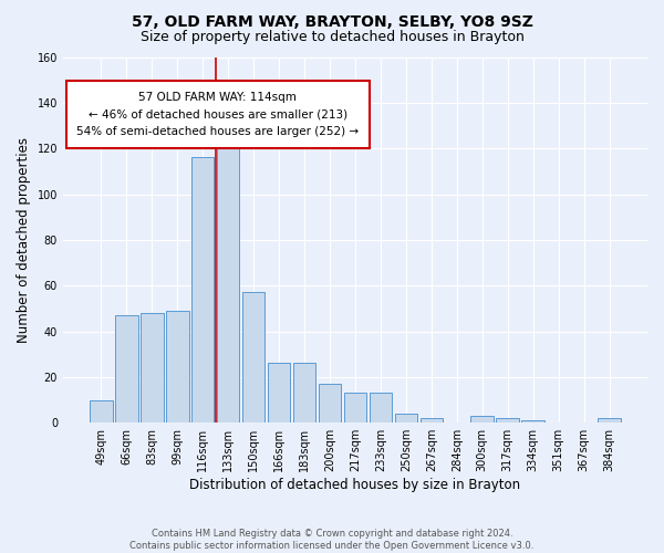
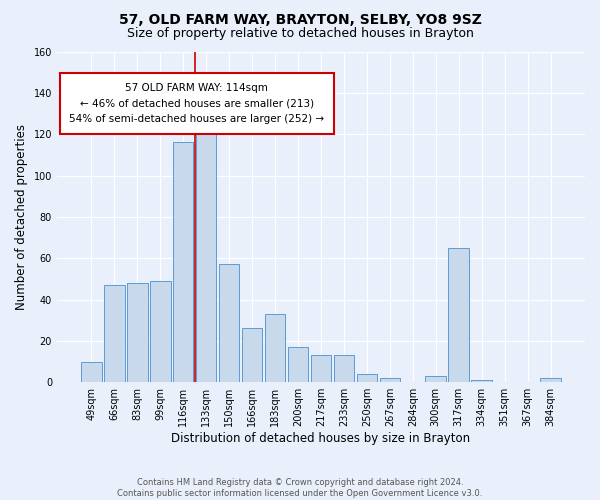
183sqm: 26 -> 33
317sqm: 2 -> 65
